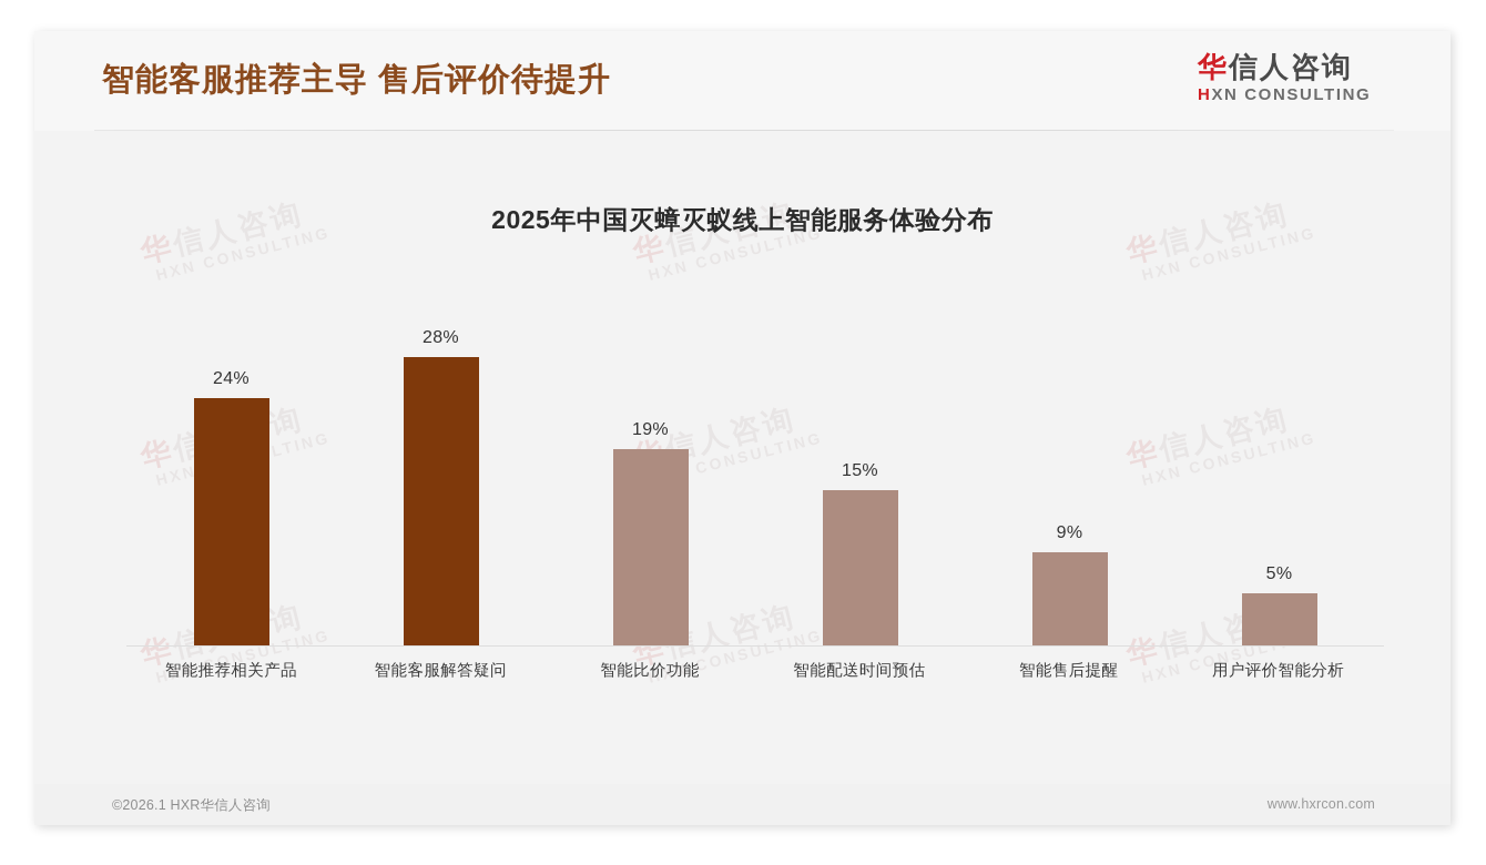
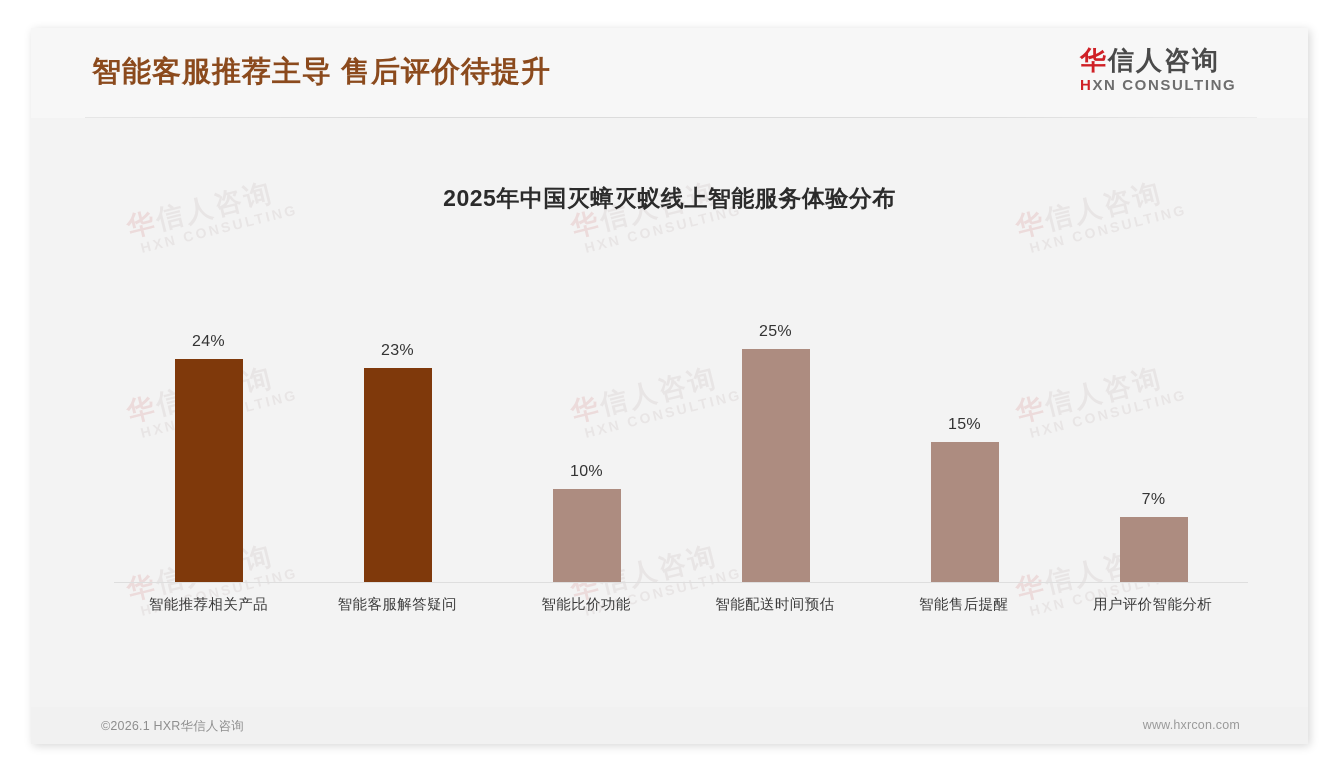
智能客服解答疑问: 28% -> 23%
智能比价功能: 19% -> 10%
智能配送时间预估: 15% -> 25%
智能售后提醒: 9% -> 15%
用户评价智能分析: 5% -> 7%
